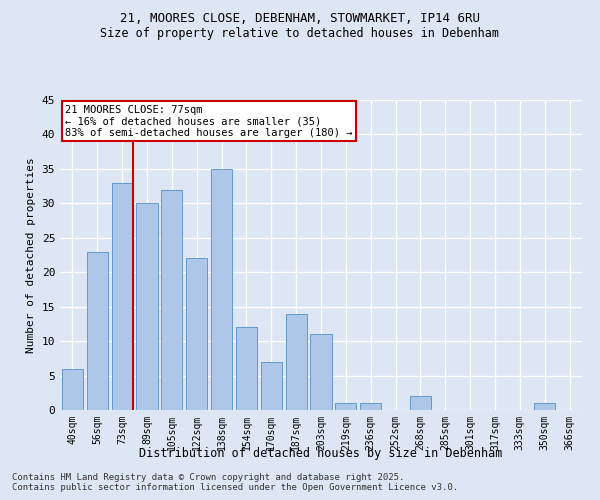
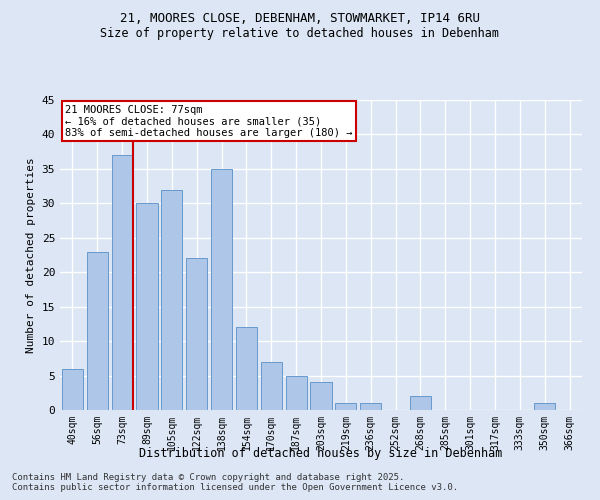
73sqm: 33 -> 37
187sqm: 14 -> 5
203sqm: 11 -> 4
